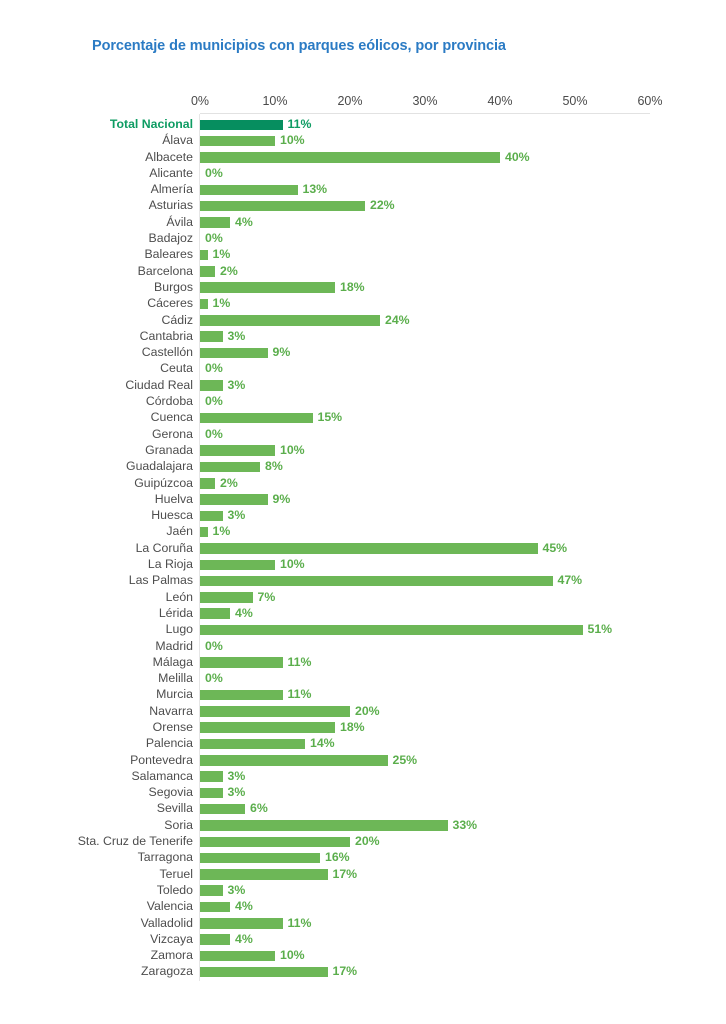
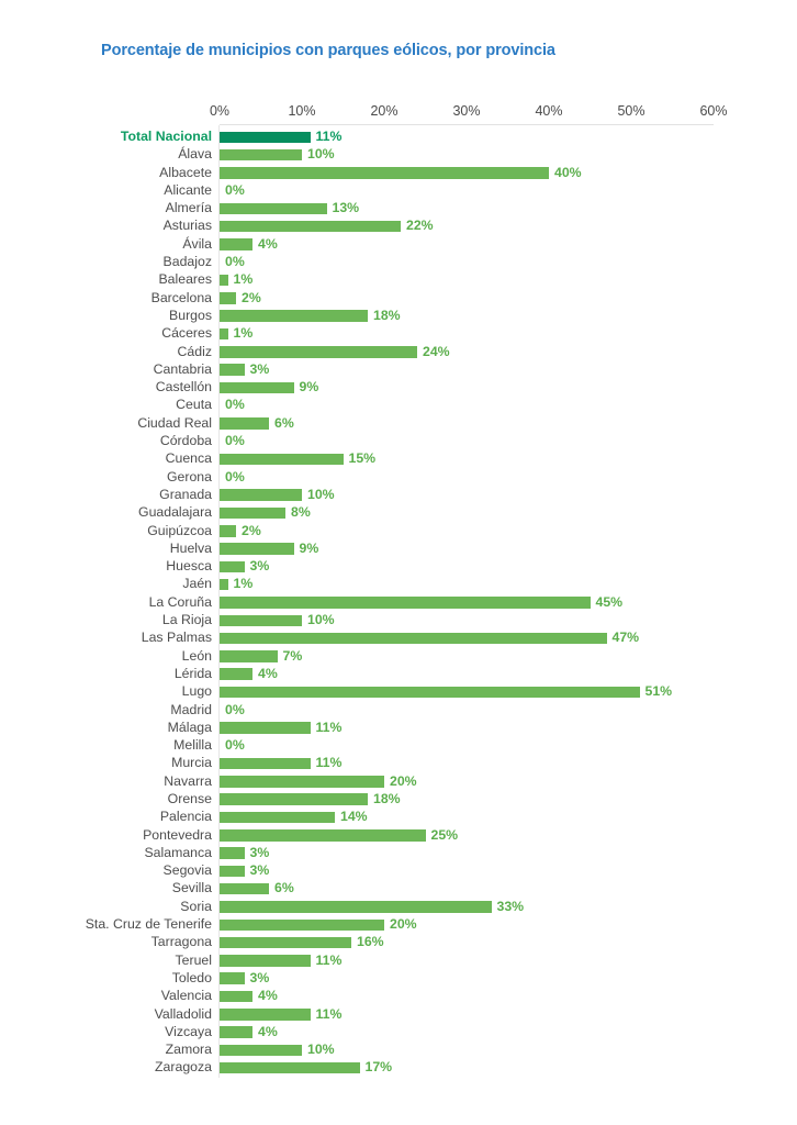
Ciudad Real: 3% -> 6%
Teruel: 17% -> 11%
